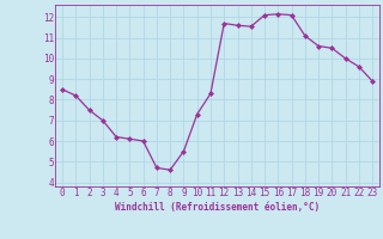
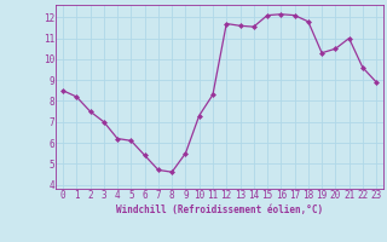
6: 6.0 -> 5.4
18: 11.1 -> 11.8
19: 10.6 -> 10.3
21: 10.0 -> 11.0
